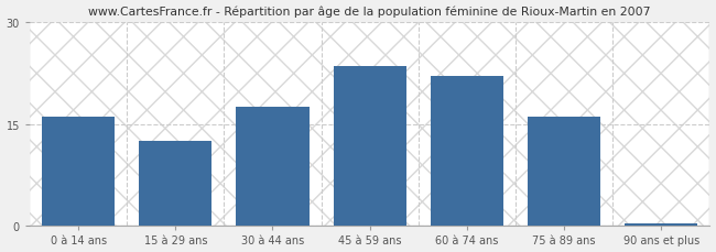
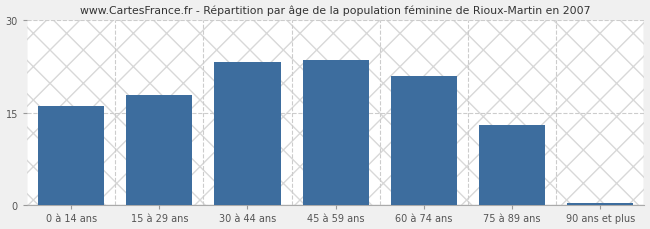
15 à 29 ans: 12.5 -> 17.8
30 à 44 ans: 17.5 -> 23.2
60 à 74 ans: 22.0 -> 21.0
75 à 89 ans: 16.0 -> 13.0
